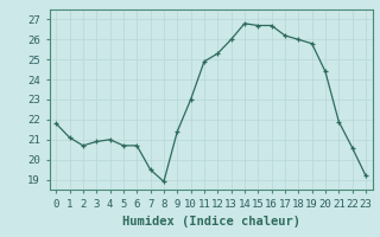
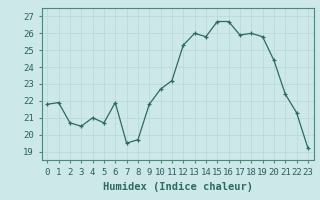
1: 21.1 -> 21.9
3: 20.9 -> 20.5
6: 20.7 -> 21.9
8: 18.9 -> 19.7
9: 21.4 -> 21.8
10: 23.0 -> 22.7
11: 24.9 -> 23.2
14: 26.8 -> 25.8
17: 26.2 -> 25.9
21: 21.9 -> 22.4
22: 20.6 -> 21.3
